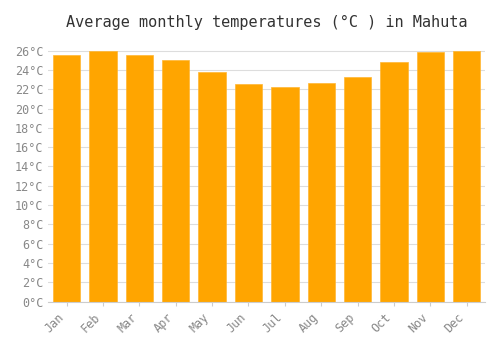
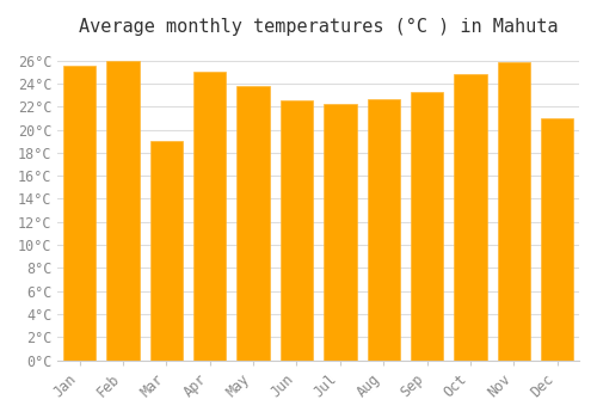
Mar: 25.5°C -> 19.0°C
Dec: 26.0°C -> 21.0°C
